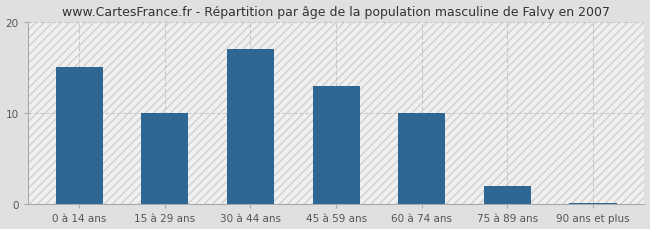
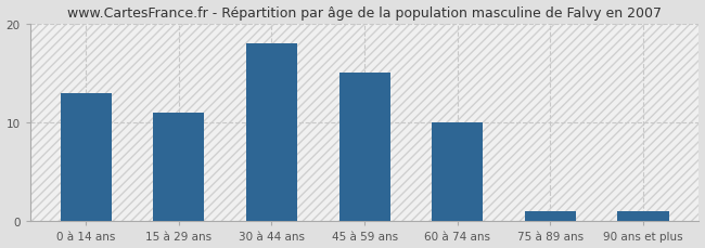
0 à 14 ans: 15.0 -> 13.0
15 à 29 ans: 10.0 -> 11.0
30 à 44 ans: 17.0 -> 18.0
45 à 59 ans: 13.0 -> 15.0
75 à 89 ans: 2.0 -> 1.0
90 ans et plus: 0.2 -> 1.0
